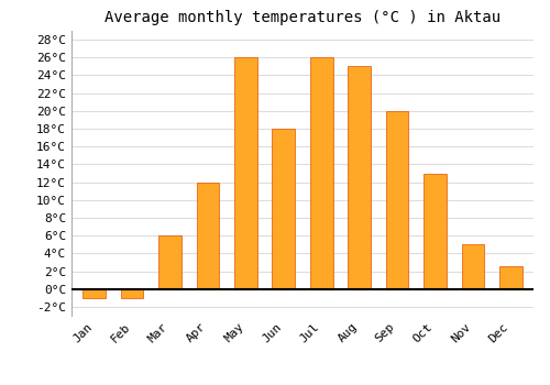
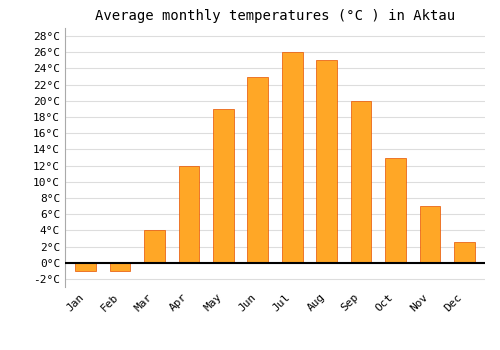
Mar: 6.0°C -> 4.0°C
May: 26.0°C -> 19.0°C
Jun: 18.0°C -> 23.0°C
Nov: 5.0°C -> 7.0°C
